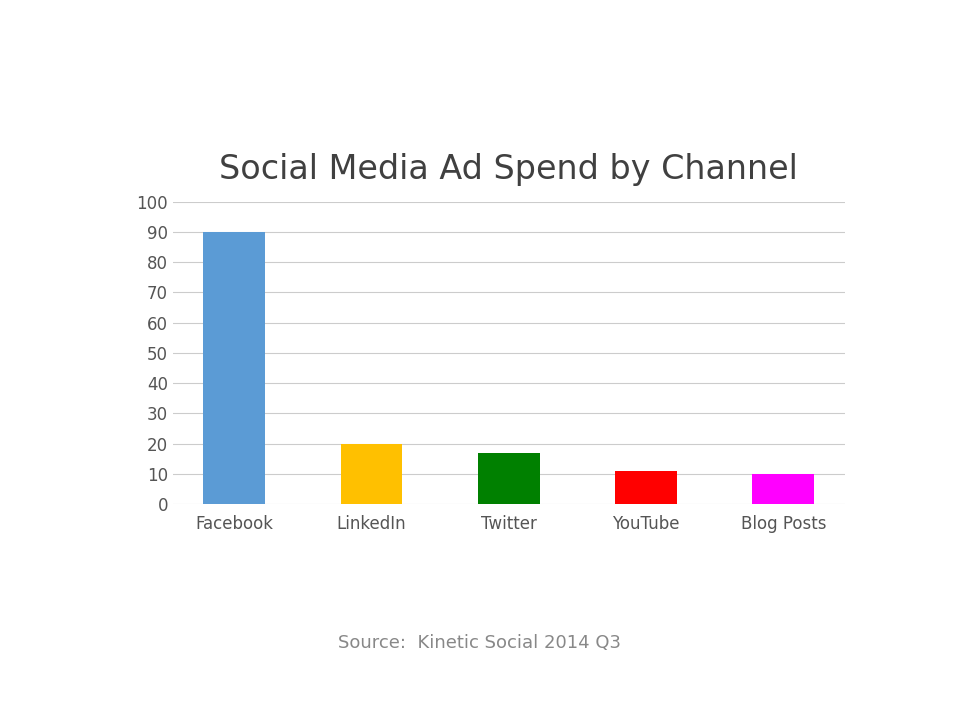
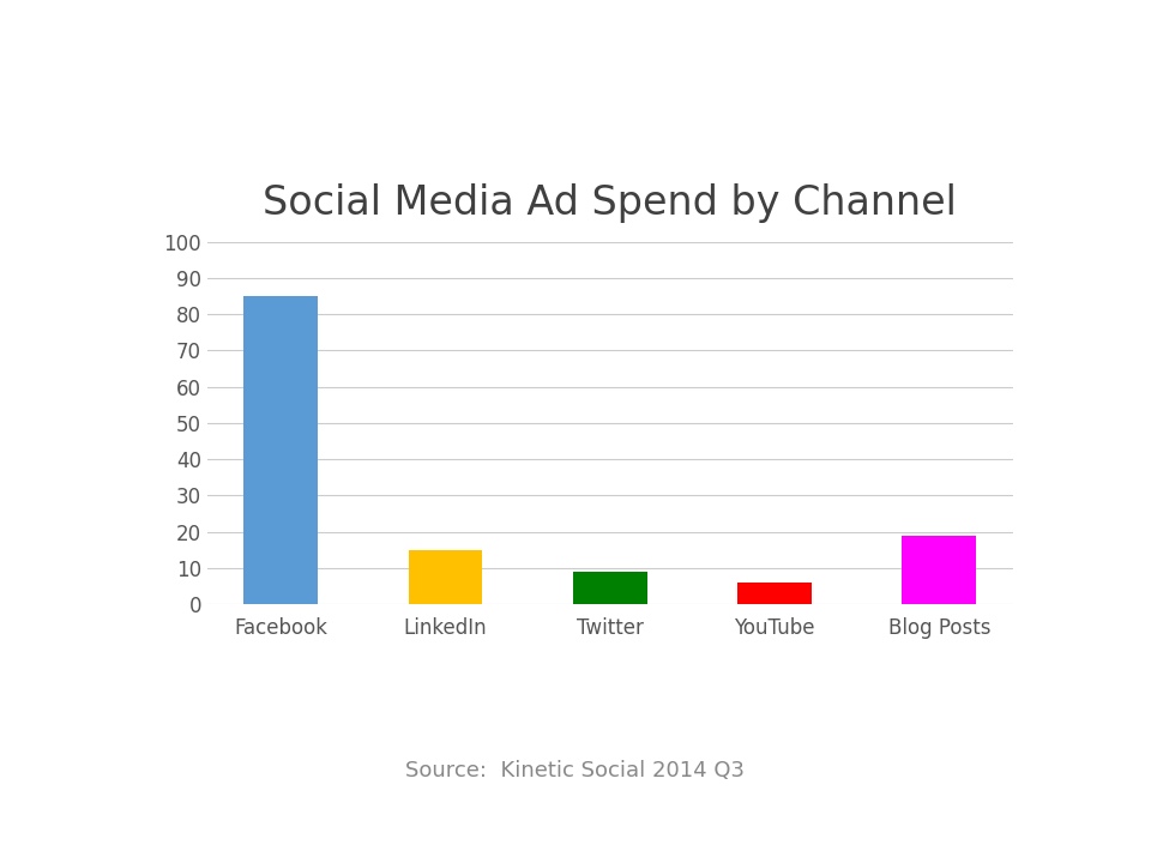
Facebook: 90 -> 85
LinkedIn: 20 -> 15
Twitter: 17 -> 9
YouTube: 11 -> 6
Blog Posts: 10 -> 19
